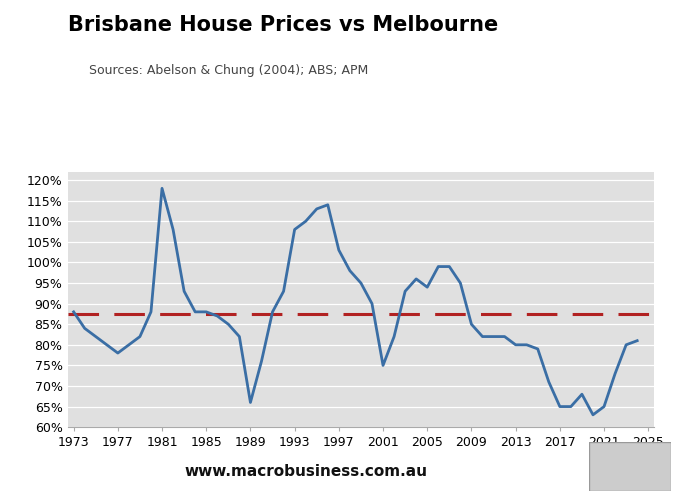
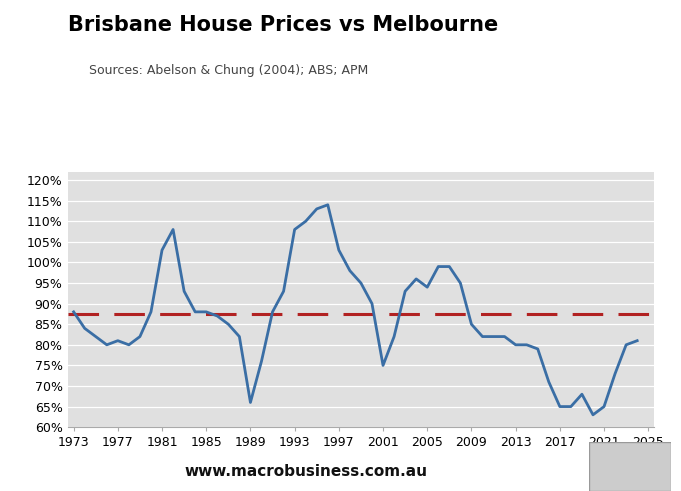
1977: 78% -> 81%
1981: 118% -> 103%
